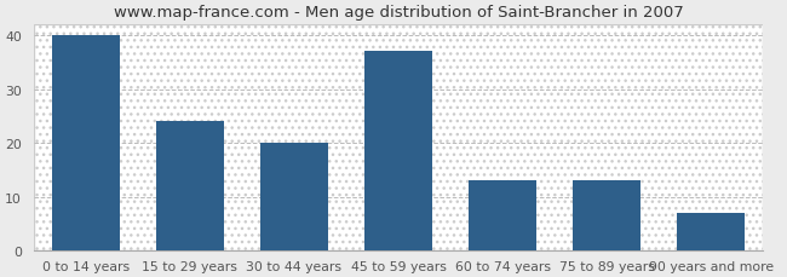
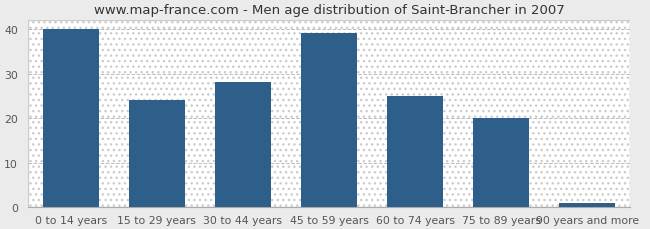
30 to 44 years: 20 -> 28
45 to 59 years: 37 -> 39
60 to 74 years: 13 -> 25
75 to 89 years: 13 -> 20
90 years and more: 7 -> 1
